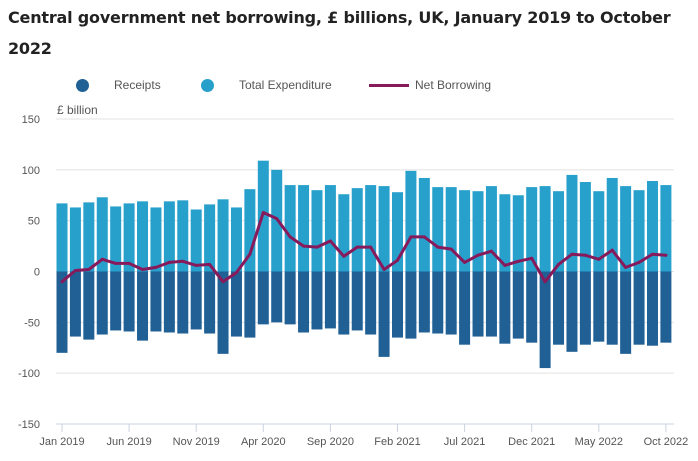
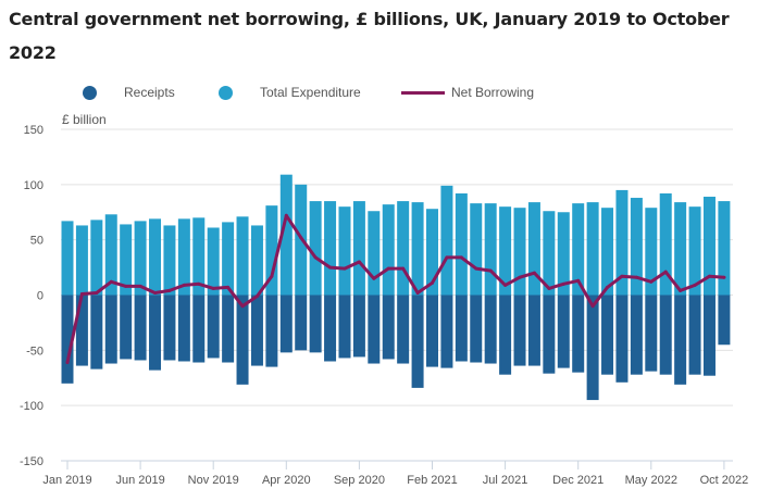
Net Borrowing/Jan 2019: -10 -> -61
Net Borrowing/Apr 2020: 58 -> 72
Receipts/Oct 2022: -70 -> -45
